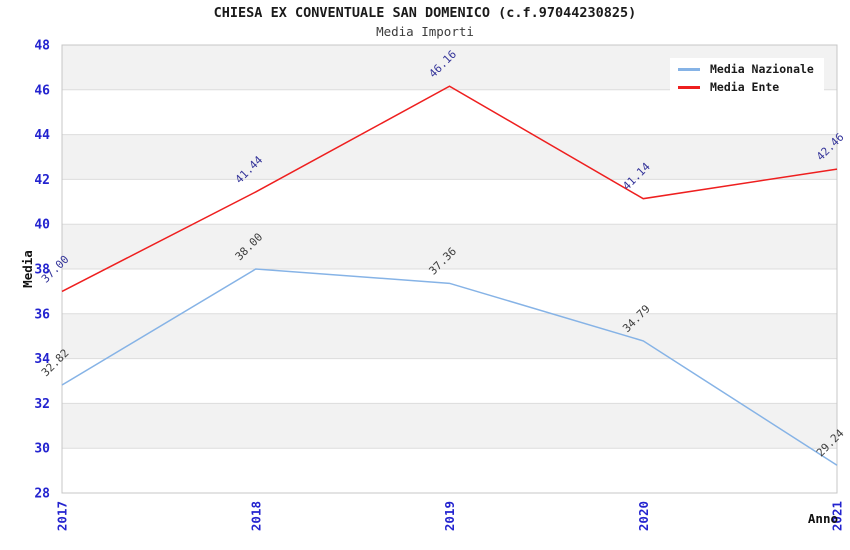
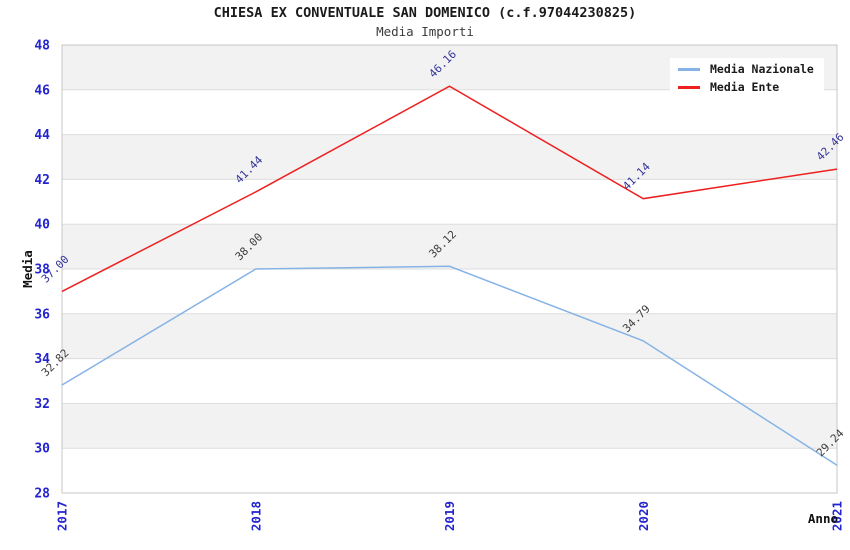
Media Nazionale/2019: 37.36 -> 38.12
